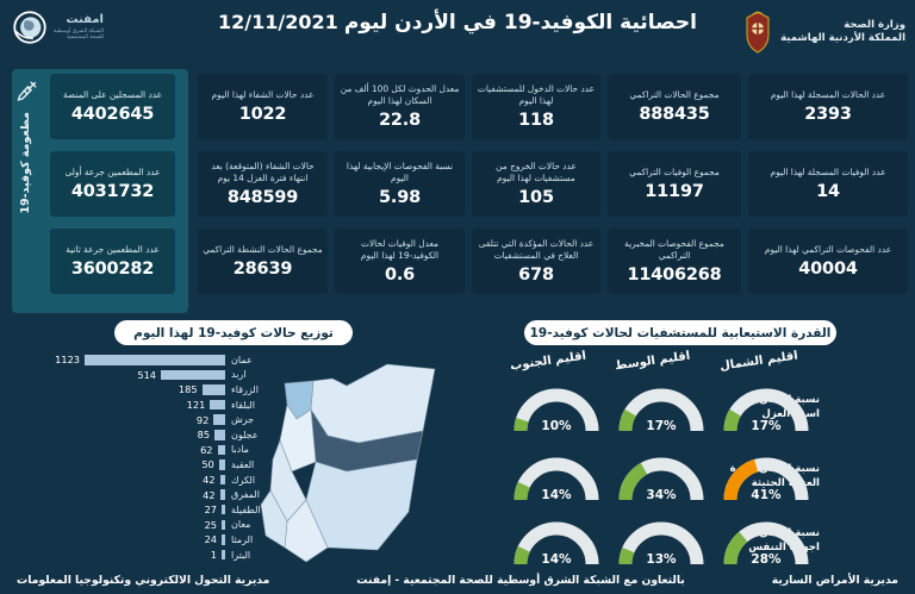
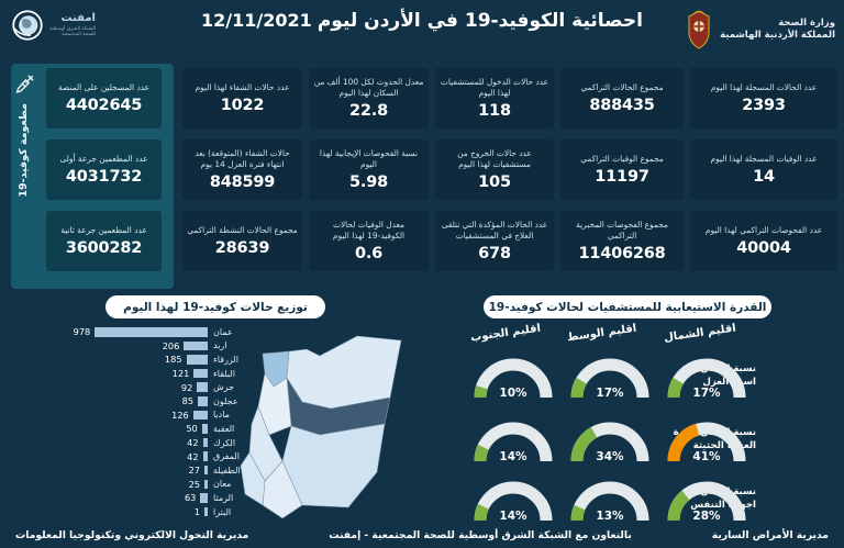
توزيع حالات كوفيد-19 لهذا اليوم/عمان: 1123 -> 978
توزيع حالات كوفيد-19 لهذا اليوم/اربد: 514 -> 206
توزيع حالات كوفيد-19 لهذا اليوم/مادبا: 62 -> 126
توزيع حالات كوفيد-19 لهذا اليوم/الرمثا: 24 -> 63
